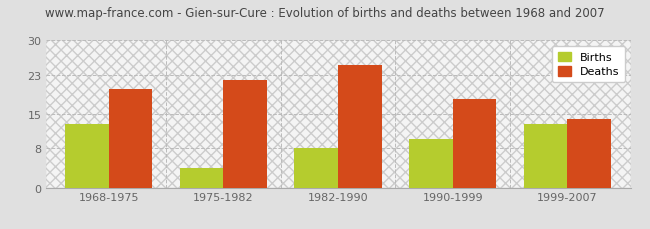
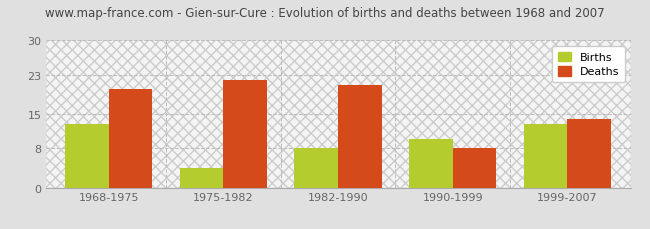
Deaths/1982-1990: 25 -> 21
Deaths/1990-1999: 18 -> 8
